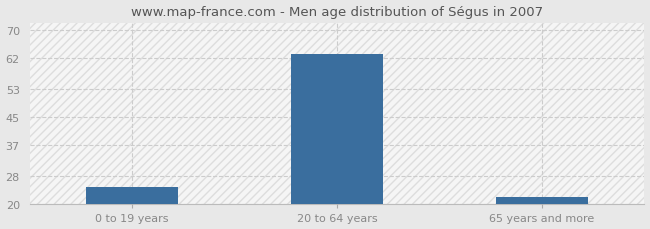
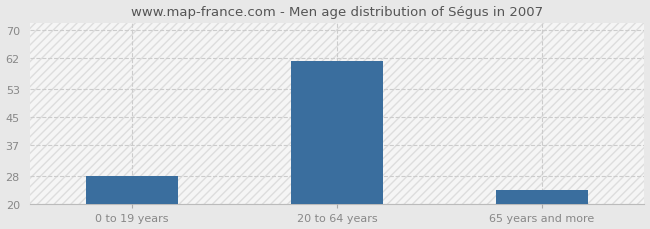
0 to 19 years: 25 -> 28
20 to 64 years: 63 -> 61
65 years and more: 22 -> 24
